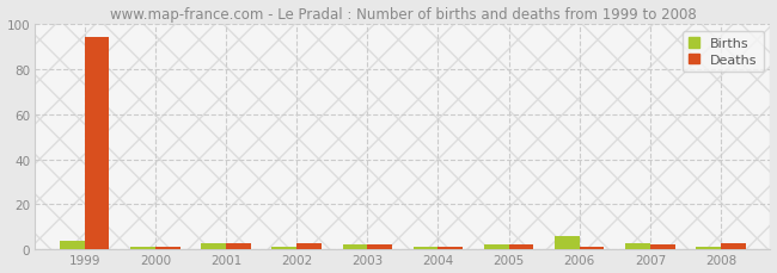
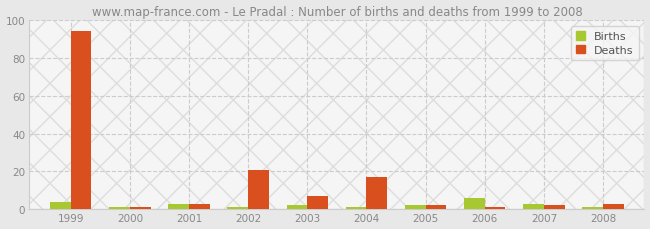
Deaths/2002: 3 -> 21
Deaths/2003: 2 -> 7
Deaths/2004: 1 -> 17
